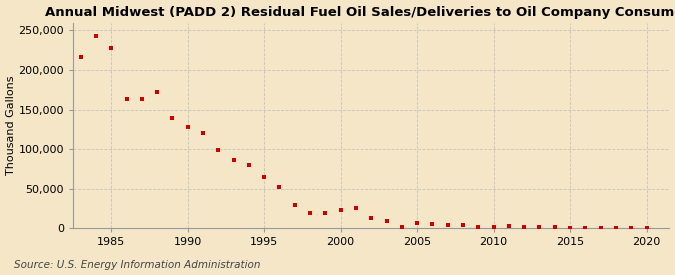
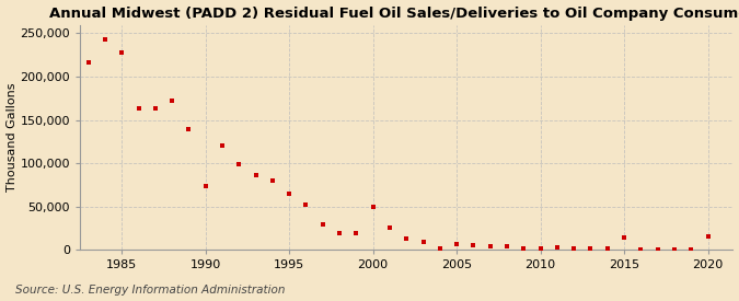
1990: 128,000 -> 74,000
2000: 23,000 -> 50,000
2015: 1,000 -> 14,000
2020: 0 -> 16,000
